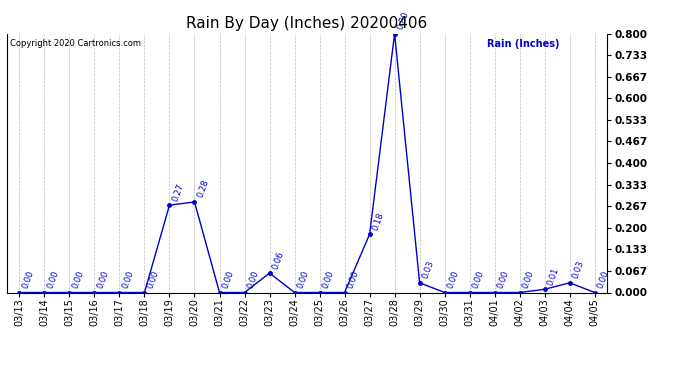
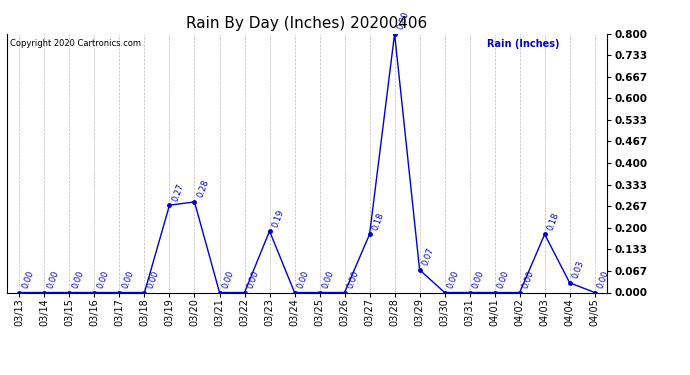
03/23: 0.06 -> 0.19
03/29: 0.03 -> 0.07
04/03: 0.01 -> 0.18
